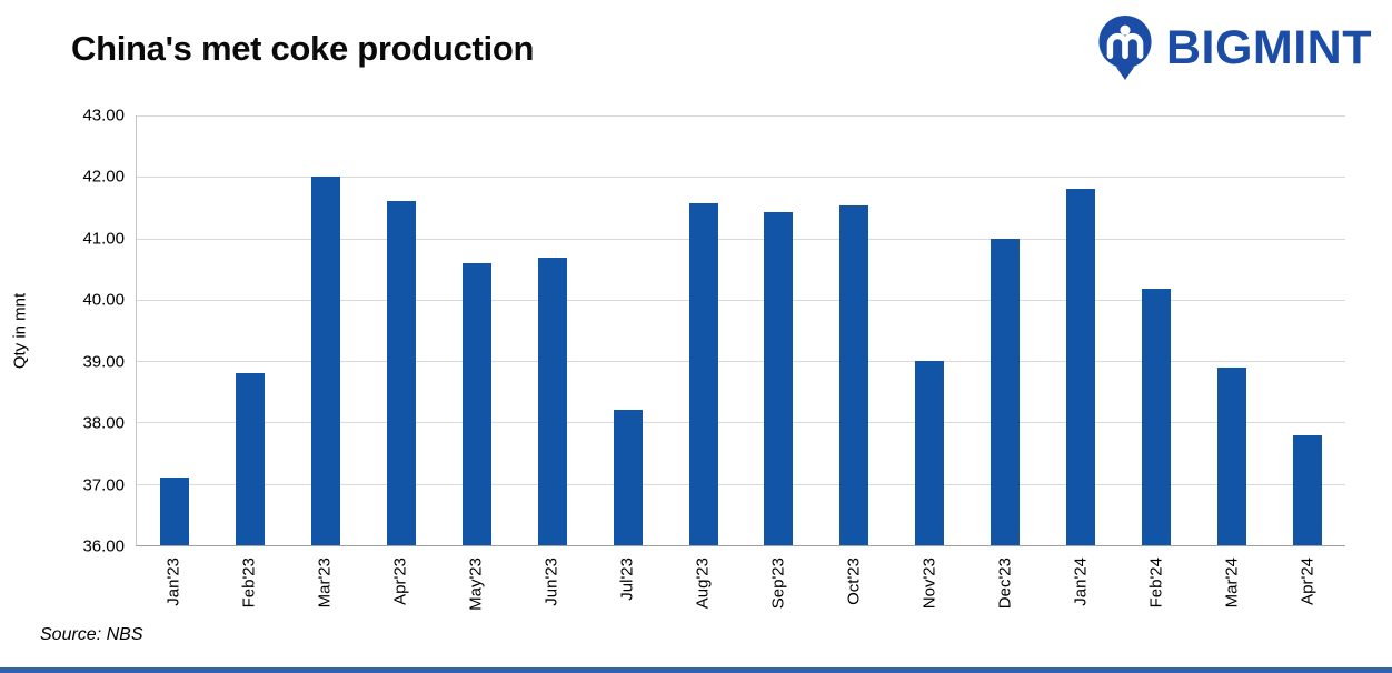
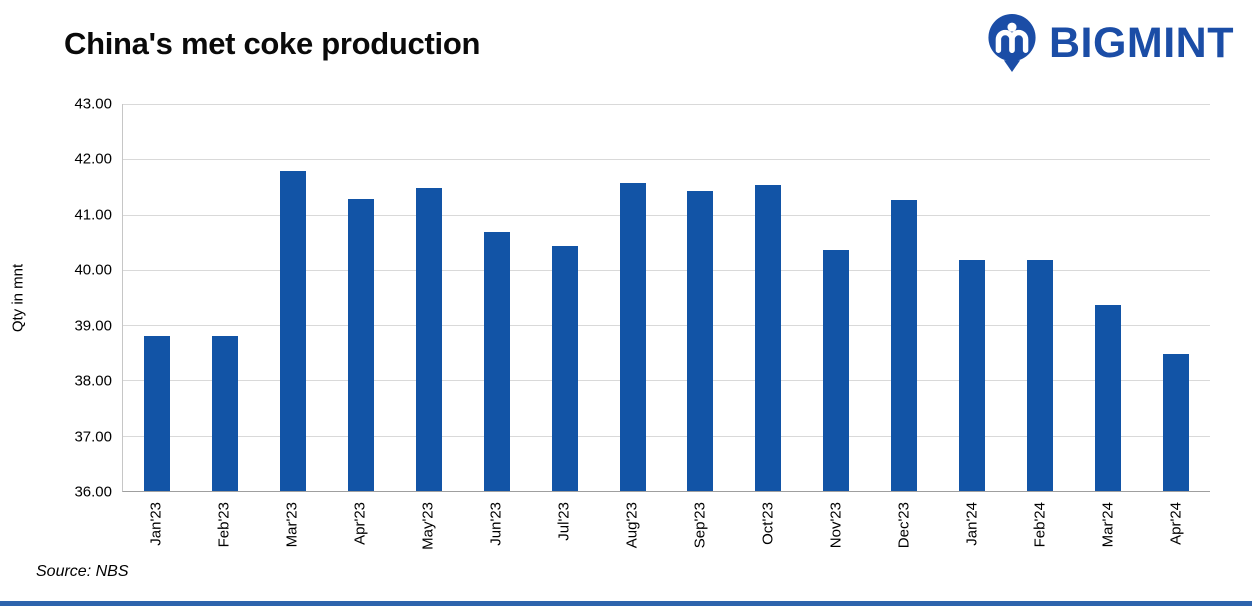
Jan'23: 37.1 -> 38.8
Mar'23: 42.0 -> 41.8
Apr'23: 41.6 -> 41.3
May'23: 40.6 -> 41.5
Jul'23: 38.2 -> 40.4
Nov'23: 39.0 -> 40.4
Dec'23: 41.0 -> 41.3
Jan'24: 41.8 -> 40.2
Mar'24: 38.9 -> 39.4
Apr'24: 37.8 -> 38.5
